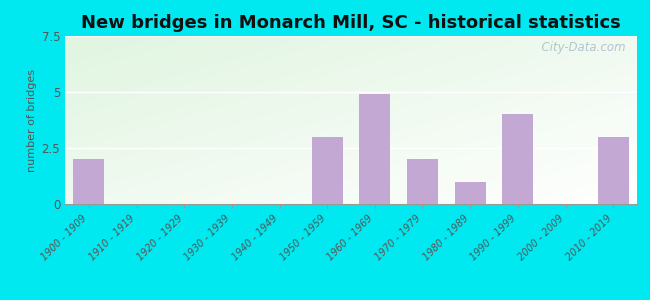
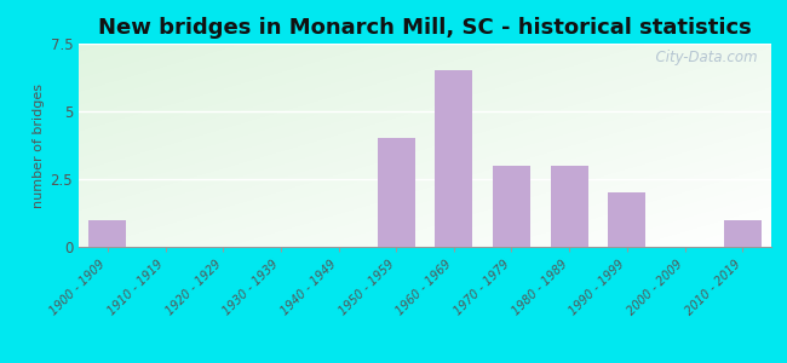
1900 - 1909: 2.0 -> 1.0
1950 - 1959: 3.0 -> 4.0
1960 - 1969: 4.9 -> 6.5
1970 - 1979: 2.0 -> 3.0
1980 - 1989: 1.0 -> 3.0
1990 - 1999: 4.0 -> 2.0
2010 - 2019: 3.0 -> 1.0
